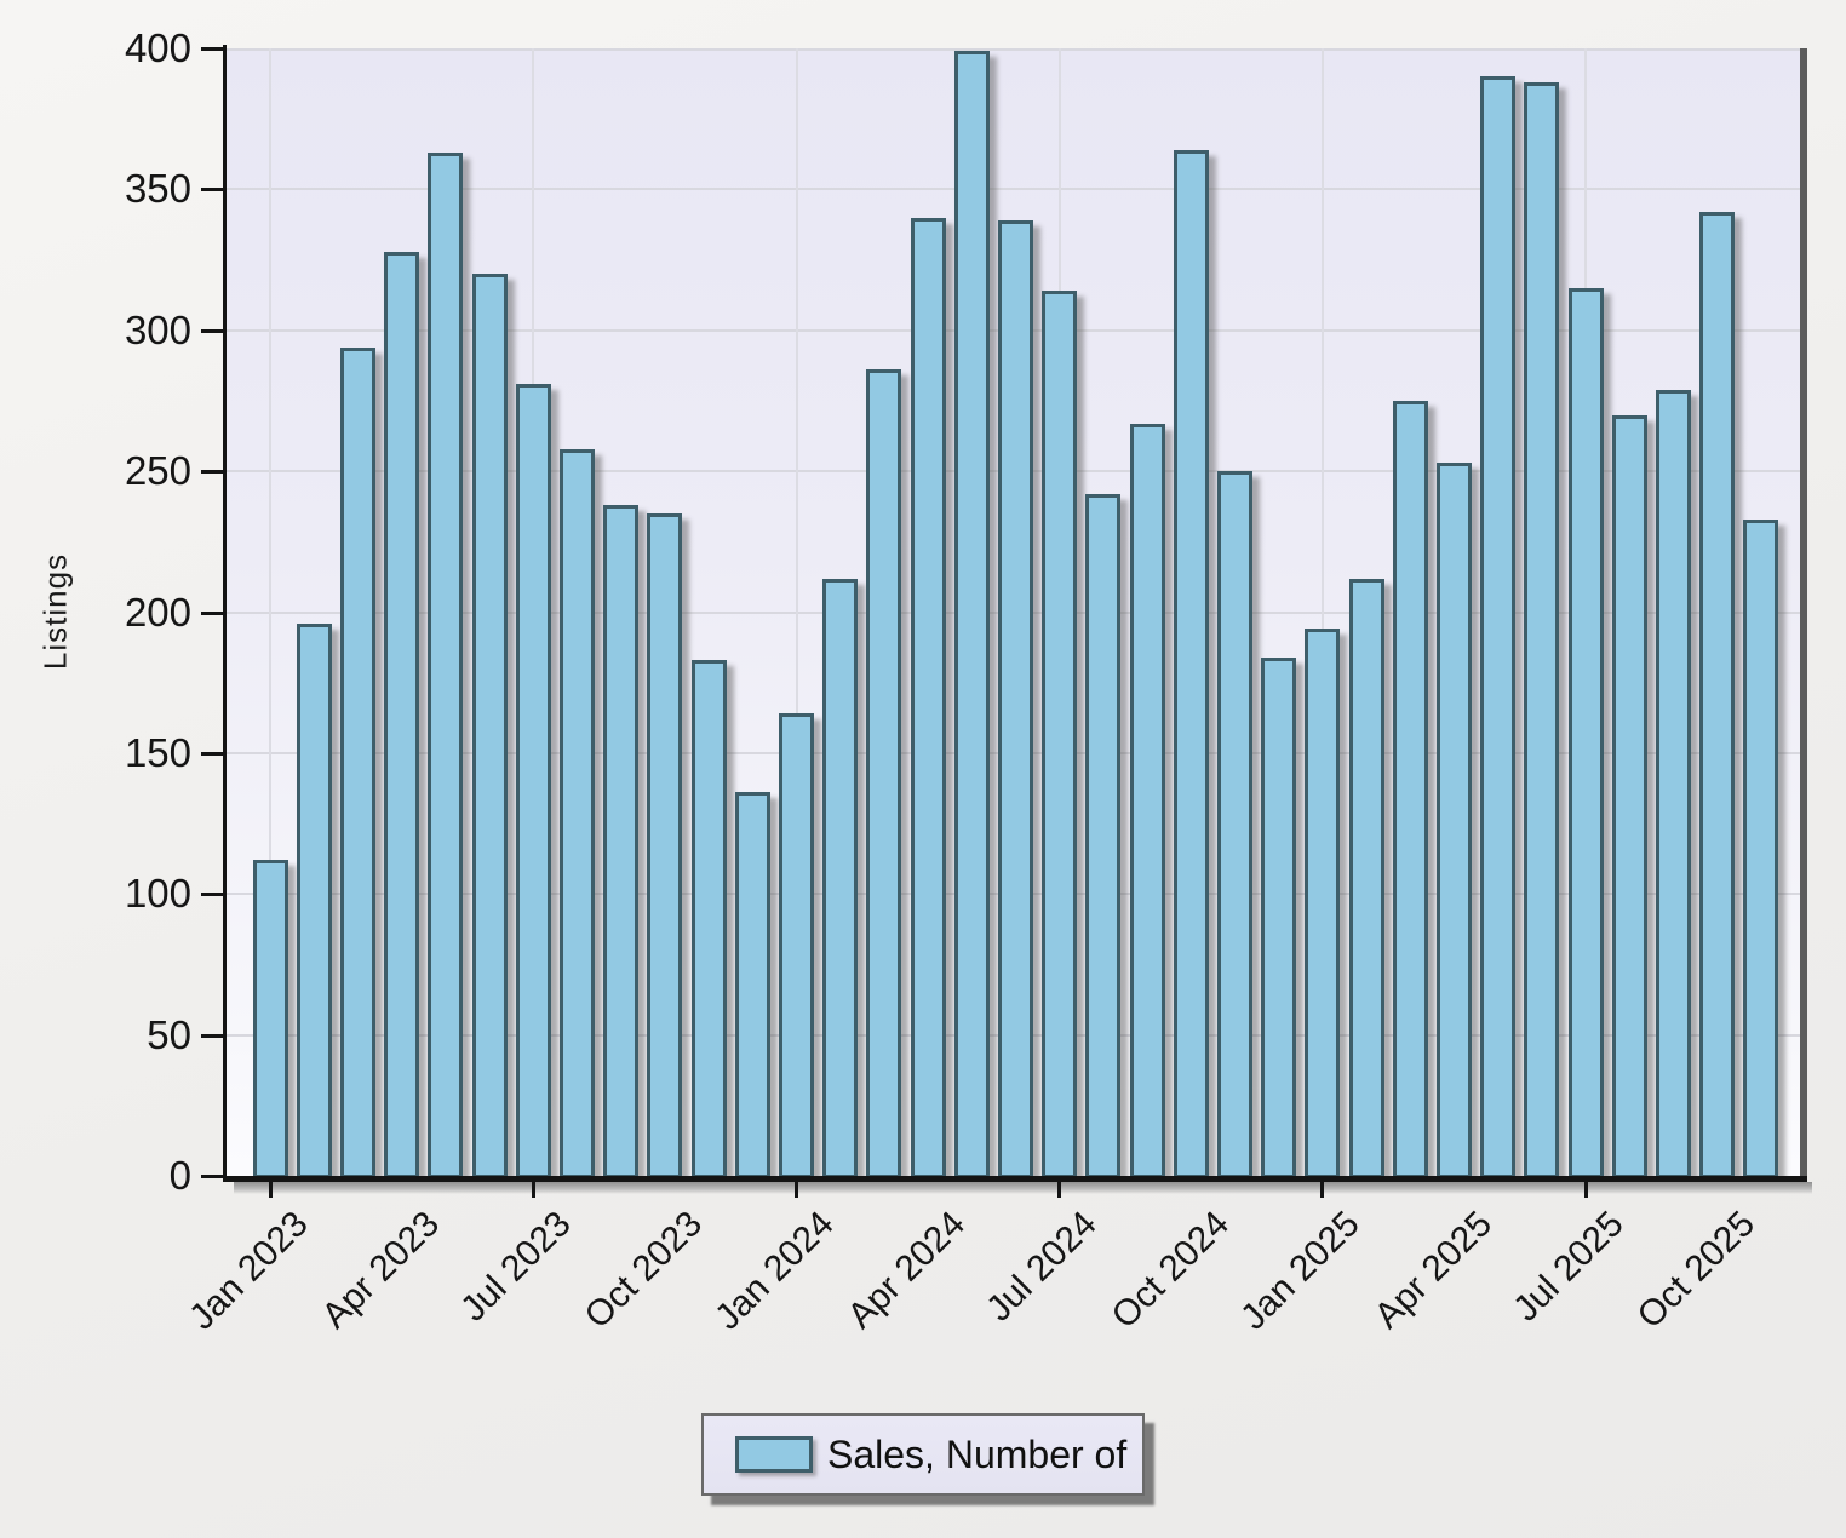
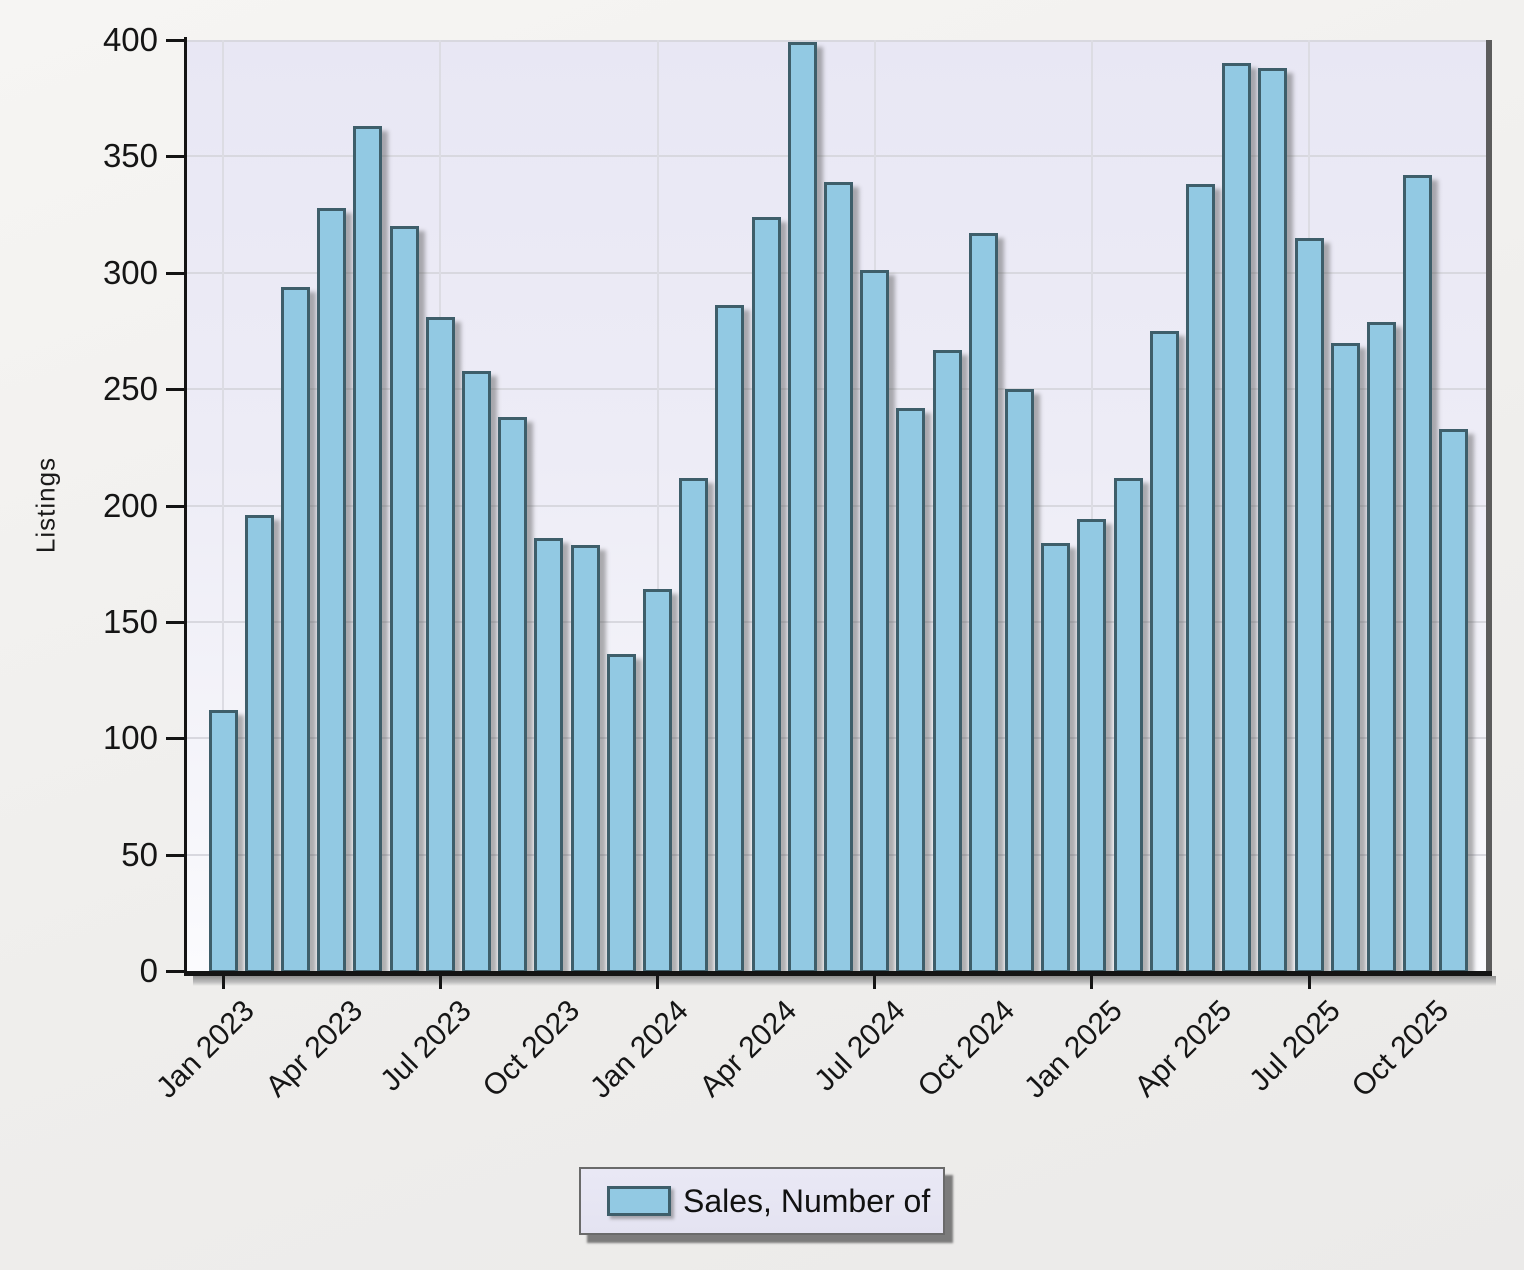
Oct 2023: 235 -> 186
Apr 2024: 340 -> 324
Jul 2024: 314 -> 301
Oct 2024: 364 -> 317
Apr 2025: 253 -> 338
